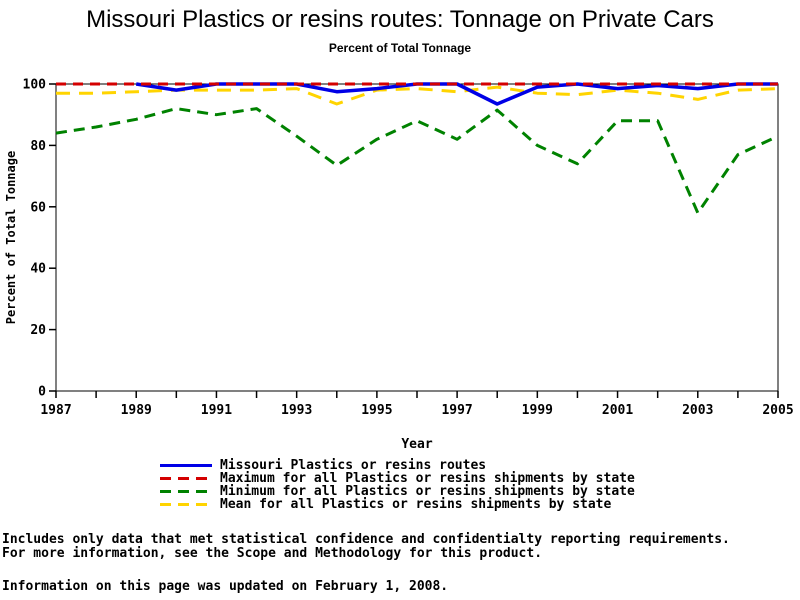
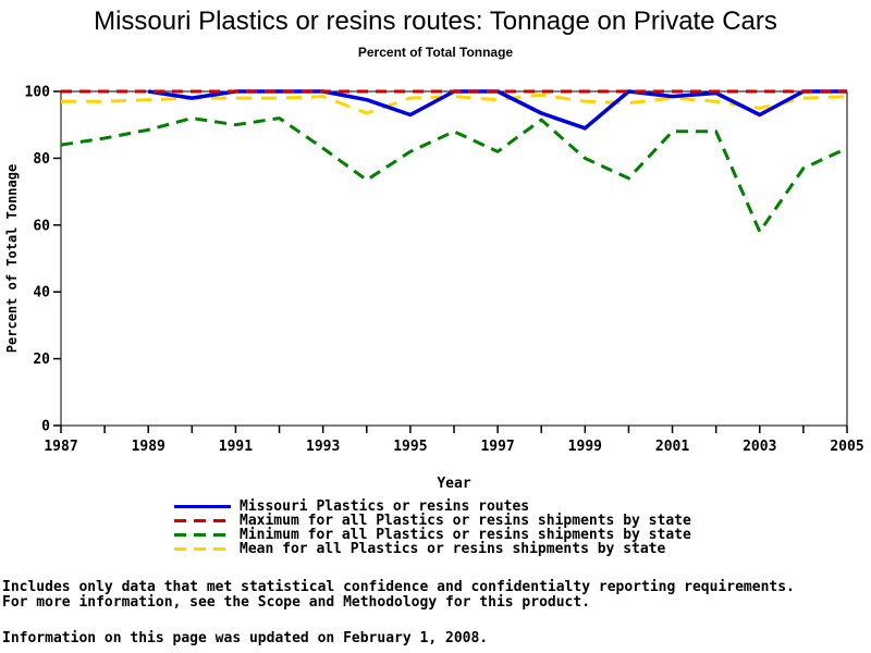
Missouri Plastics or resins routes/1995: 98 -> 93
Missouri Plastics or resins routes/1999: 99 -> 89
Missouri Plastics or resins routes/2003: 98 -> 93
